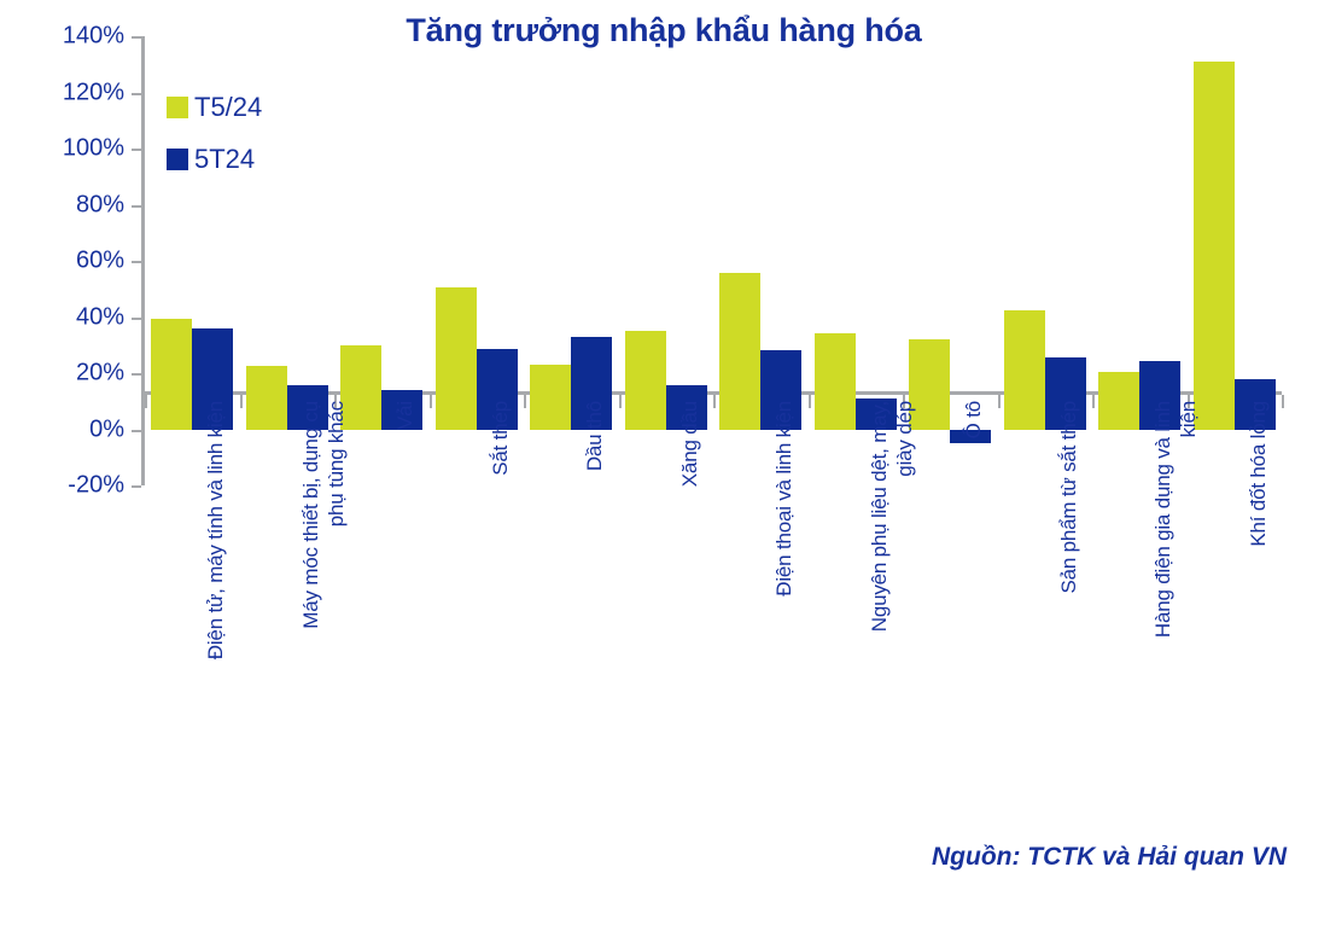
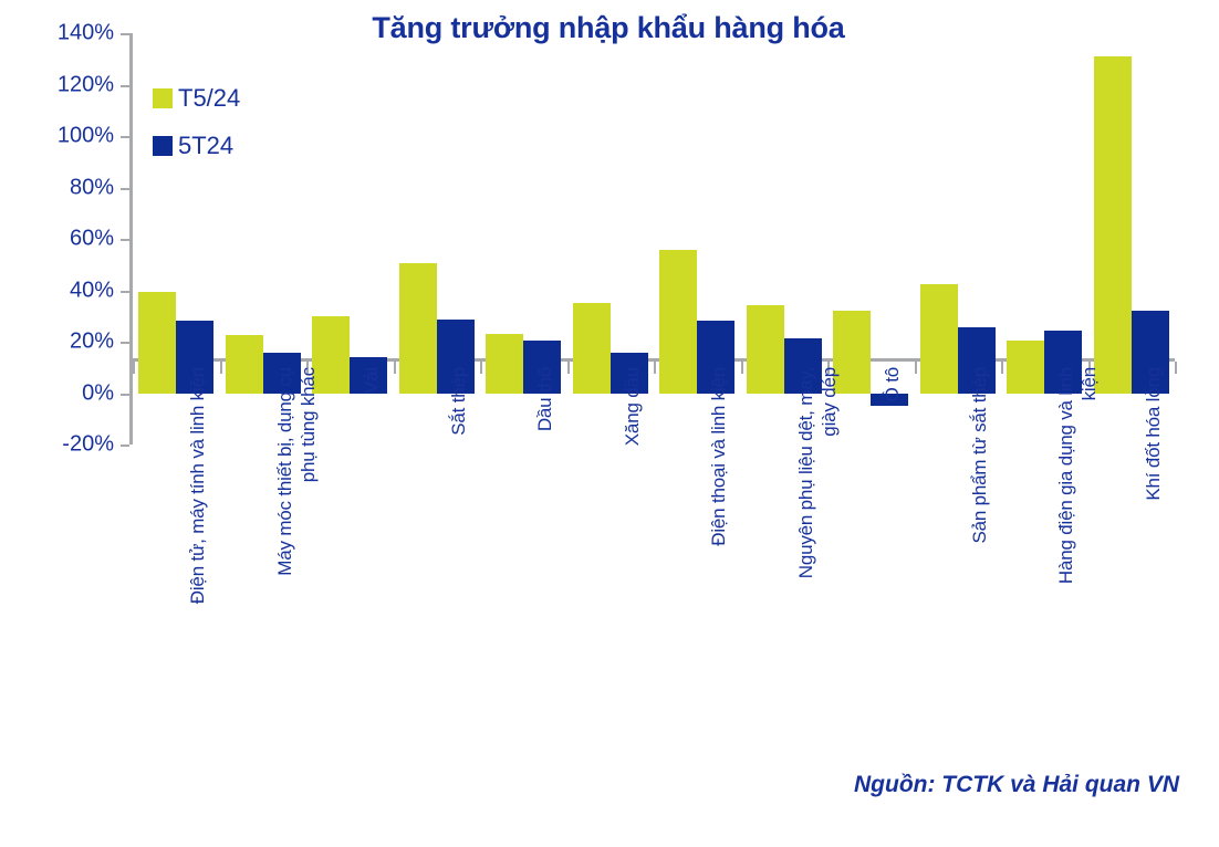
5T24/Điện tử, máy tính và linh kiện: 36% -> 28%
5T24/Dầu thô: 33% -> 20%
5T24/Nguyên phụ liệu dệt, may, giày dép: 11% -> 22%
5T24/Khí đốt hóa lỏng: 18% -> 32%
